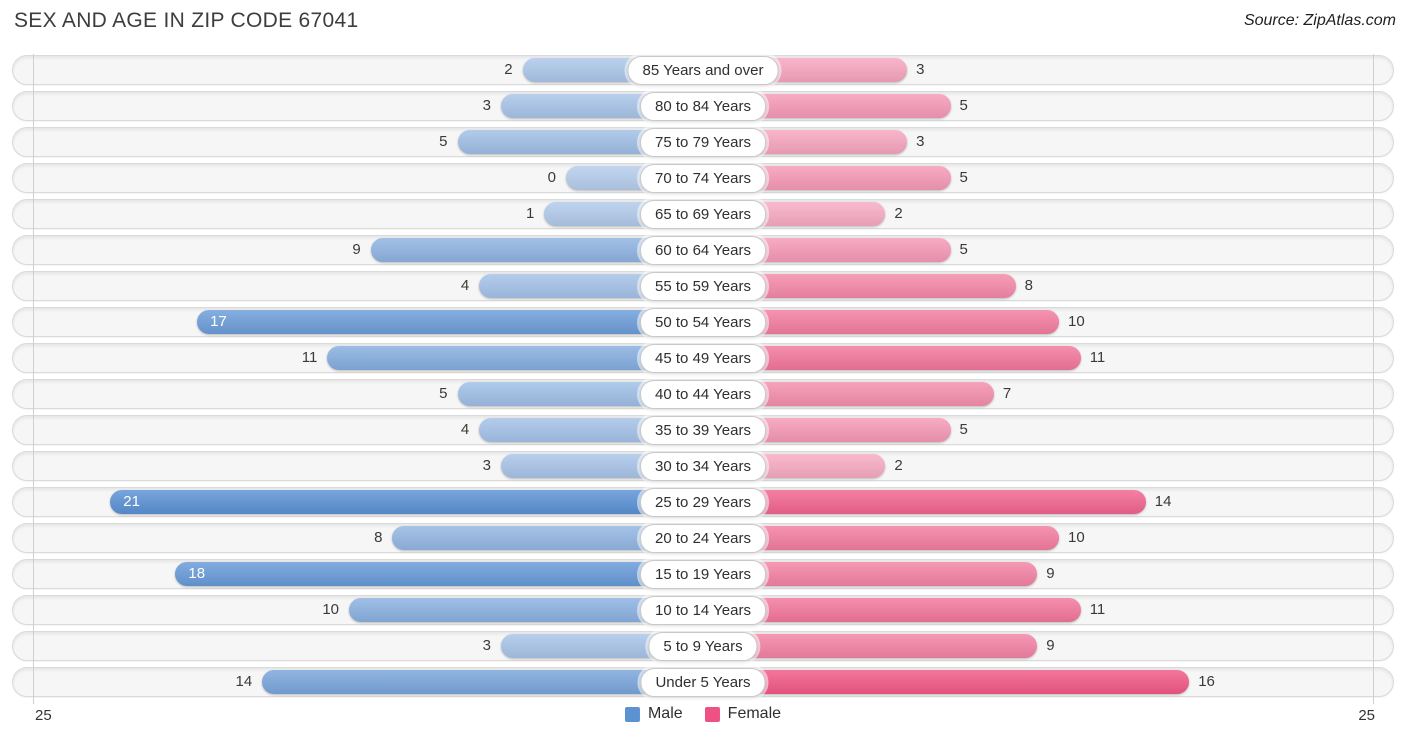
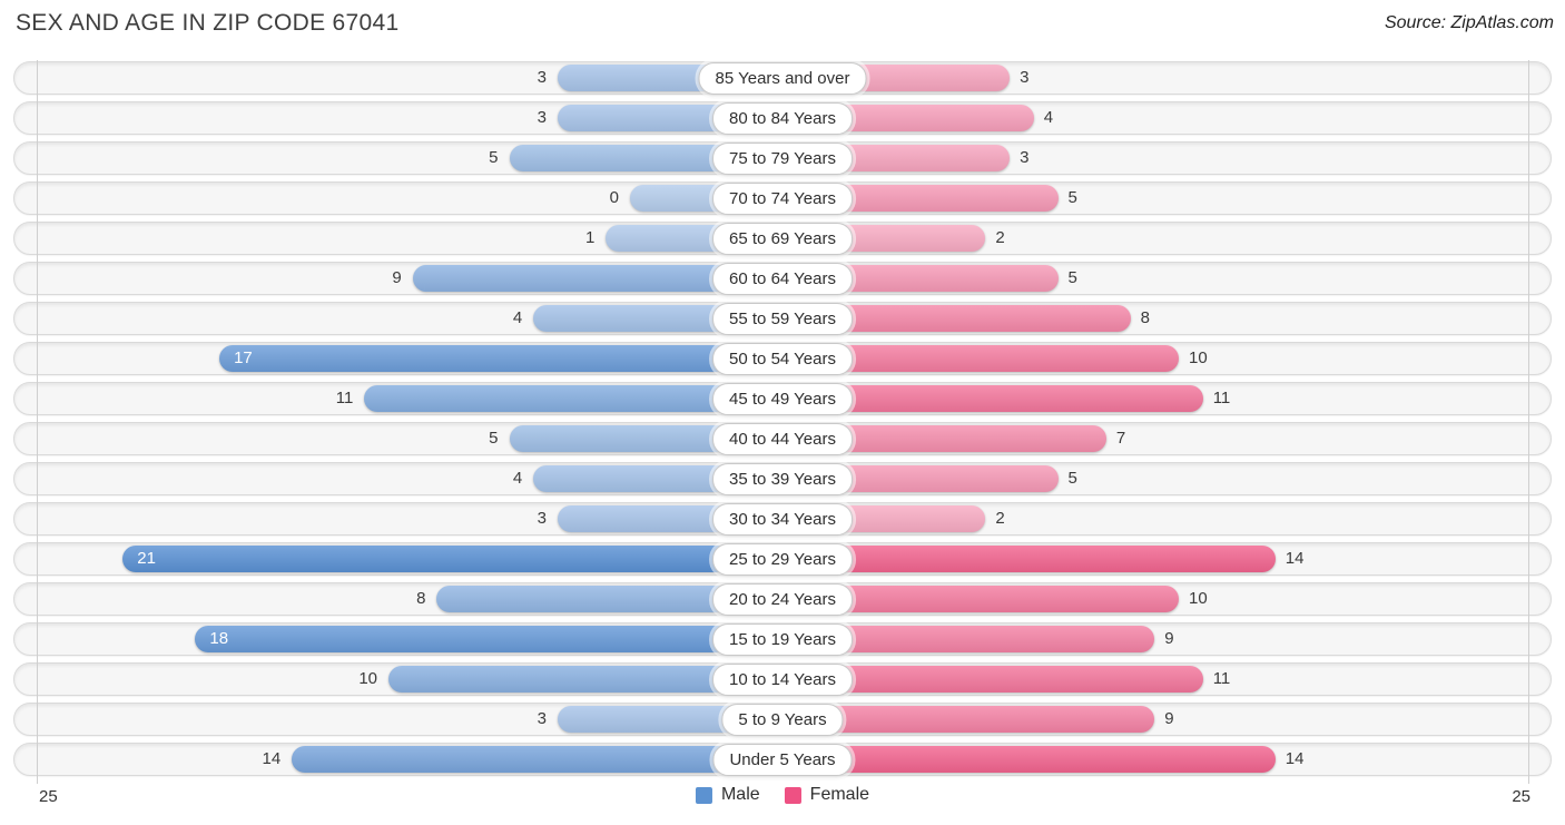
Male/85 Years and over: 2 -> 3
Female/80 to 84 Years: 5 -> 4
Female/Under 5 Years: 16 -> 14
